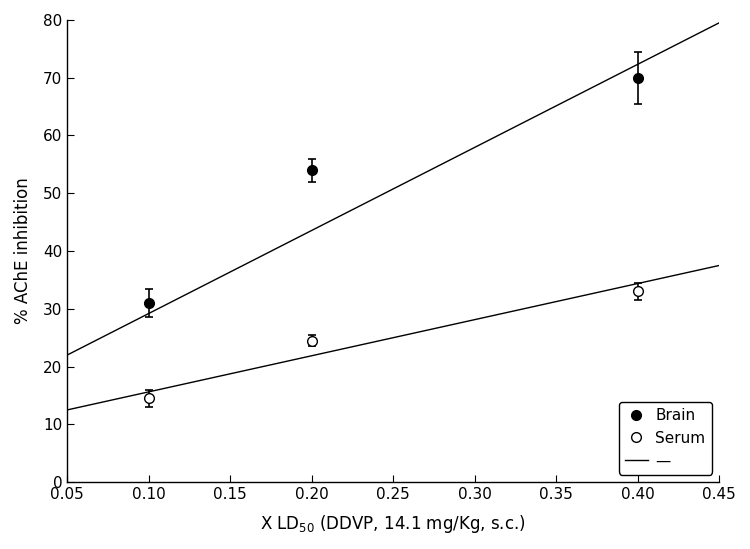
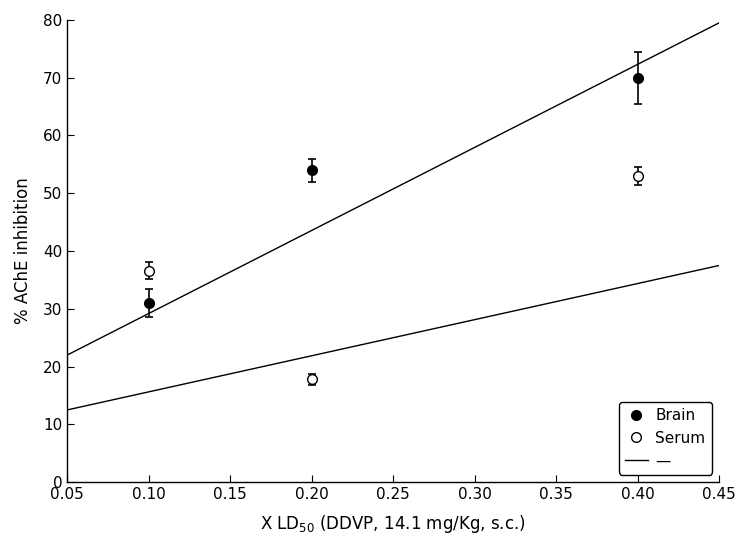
Serum/0.10: 14.5 -> 36.6
Serum/0.20: 24.5 -> 17.8
Serum/0.40: 33.0 -> 53.0
